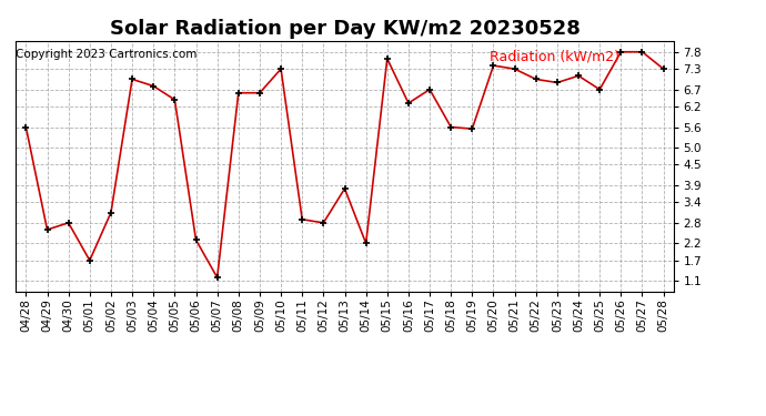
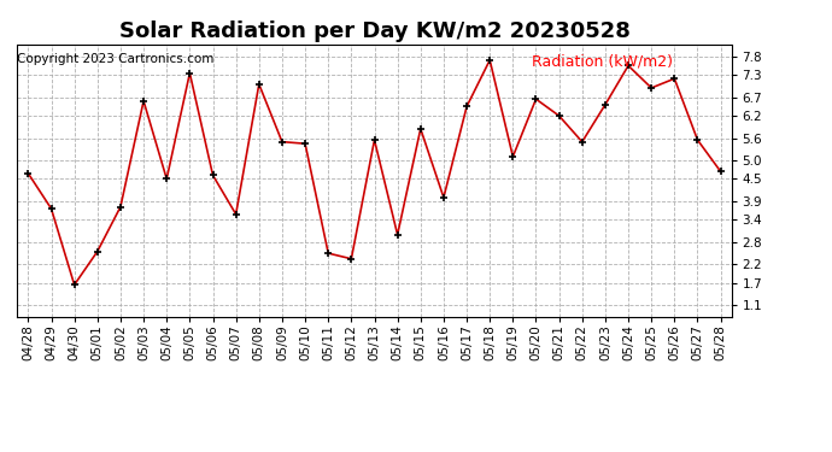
04/28: 5.60 -> 4.65
04/29: 2.60 -> 3.70
04/30: 2.80 -> 1.65
05/01: 1.70 -> 2.55
05/02: 3.10 -> 3.75
05/03: 7.00 -> 6.60
05/04: 6.80 -> 4.50
05/05: 6.40 -> 7.35
05/06: 2.30 -> 4.60
05/07: 1.20 -> 3.55
05/08: 6.60 -> 7.05
05/09: 6.60 -> 5.50
05/10: 7.30 -> 5.45
05/11: 2.90 -> 2.50
05/12: 2.80 -> 2.35
05/13: 3.80 -> 5.55
05/14: 2.20 -> 3.00
05/15: 7.60 -> 5.85
05/16: 6.30 -> 4.00
05/17: 6.70 -> 6.45
05/18: 5.60 -> 7.70
05/19: 5.55 -> 5.10
05/20: 7.40 -> 6.65
05/21: 7.30 -> 6.20
05/22: 7.00 -> 5.50
05/23: 6.90 -> 6.50
05/24: 7.10 -> 7.55
05/25: 6.70 -> 6.95
05/26: 7.80 -> 7.20
05/27: 7.80 -> 5.55
05/28: 7.30 -> 4.70
